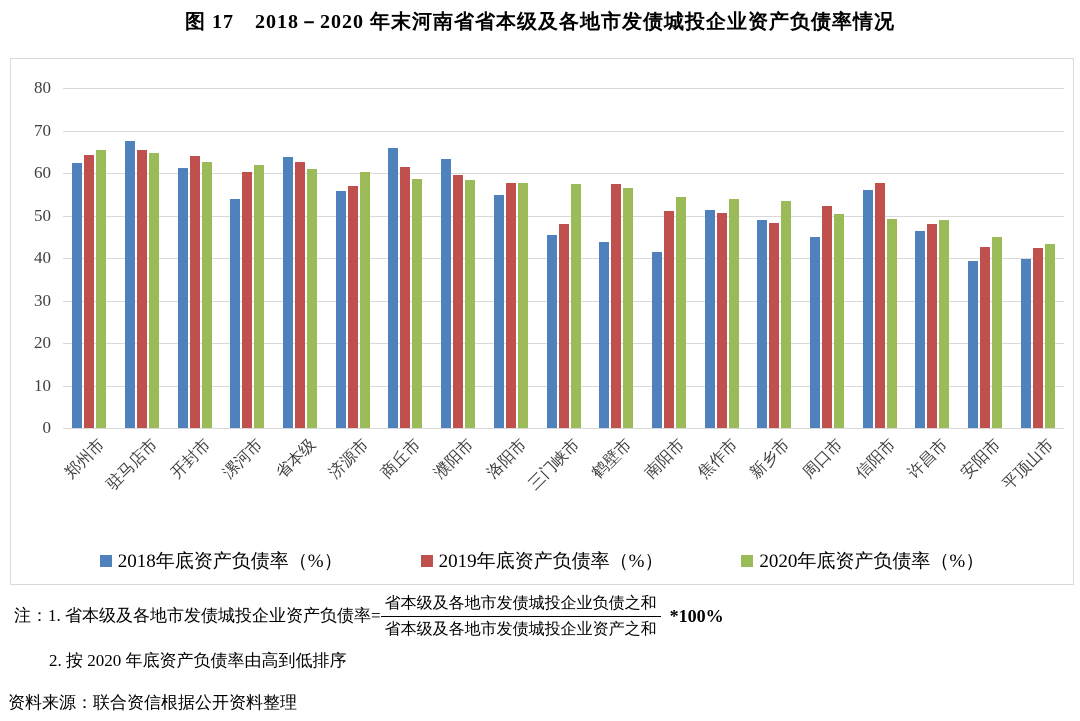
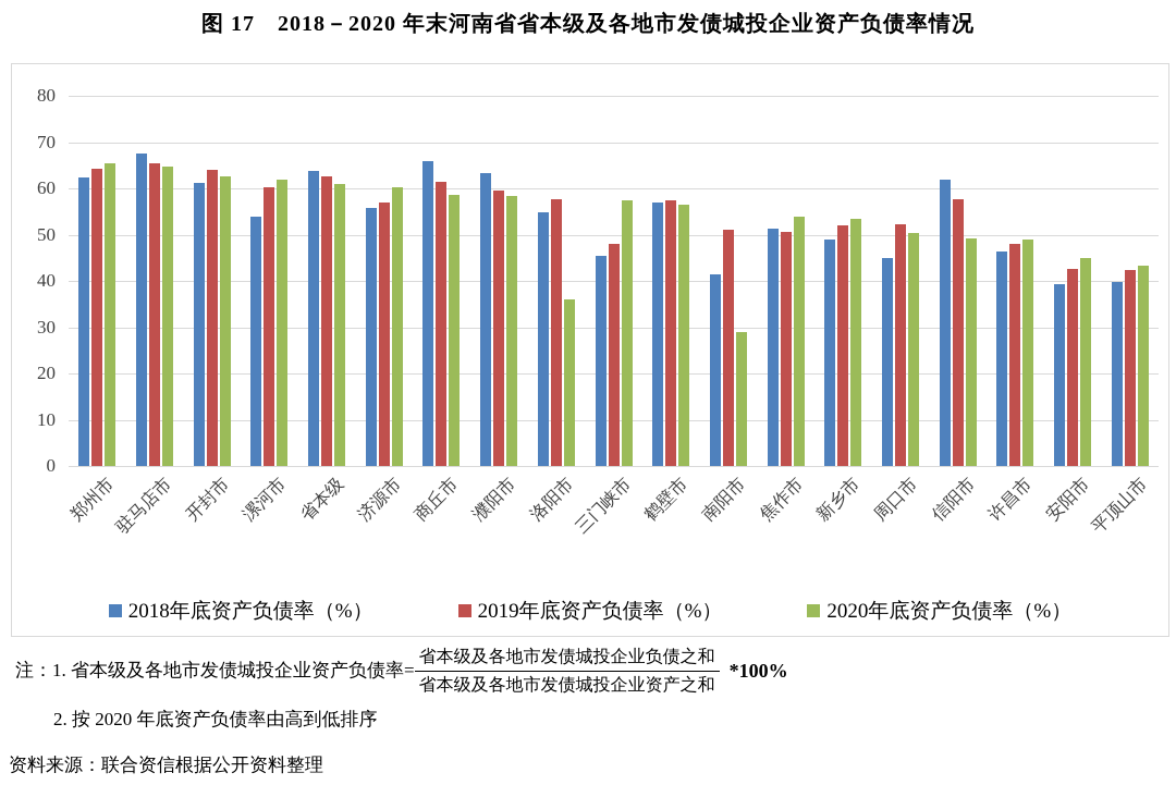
2020年底资产负债率（%）/洛阳市: 58 -> 36
2018年底资产负债率（%）/鹤壁市: 44 -> 57
2020年底资产负债率（%）/南阳市: 54 -> 29
2019年底资产负债率（%）/新乡市: 48 -> 52
2018年底资产负债率（%）/信阳市: 56 -> 62
